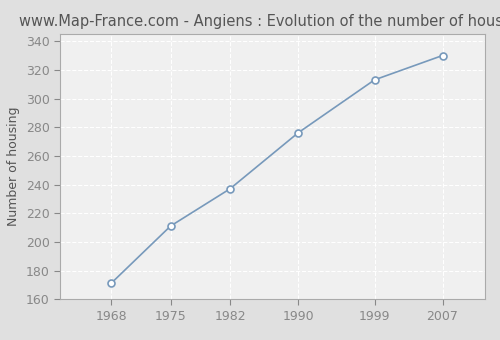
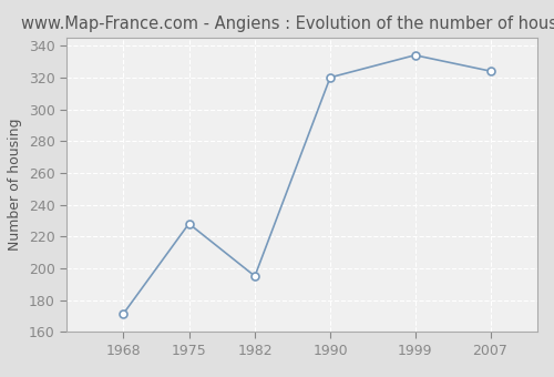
1975: 211 -> 228
1982: 237 -> 195
1990: 276 -> 320
1999: 313 -> 334
2007: 330 -> 324
